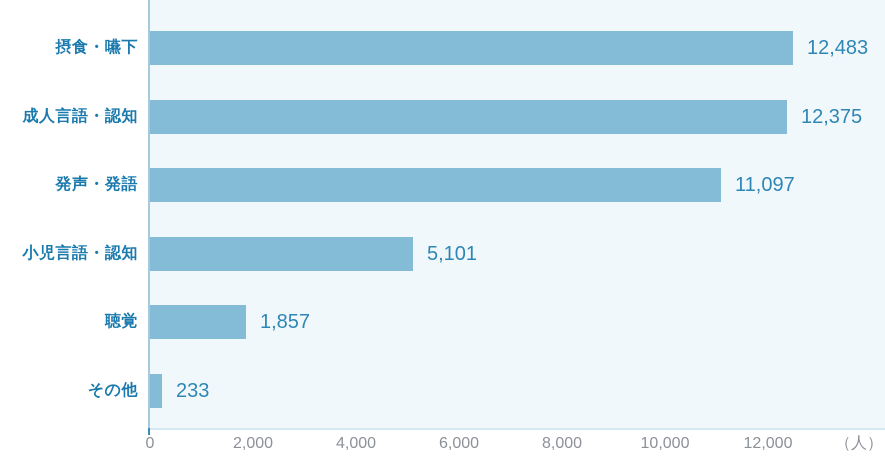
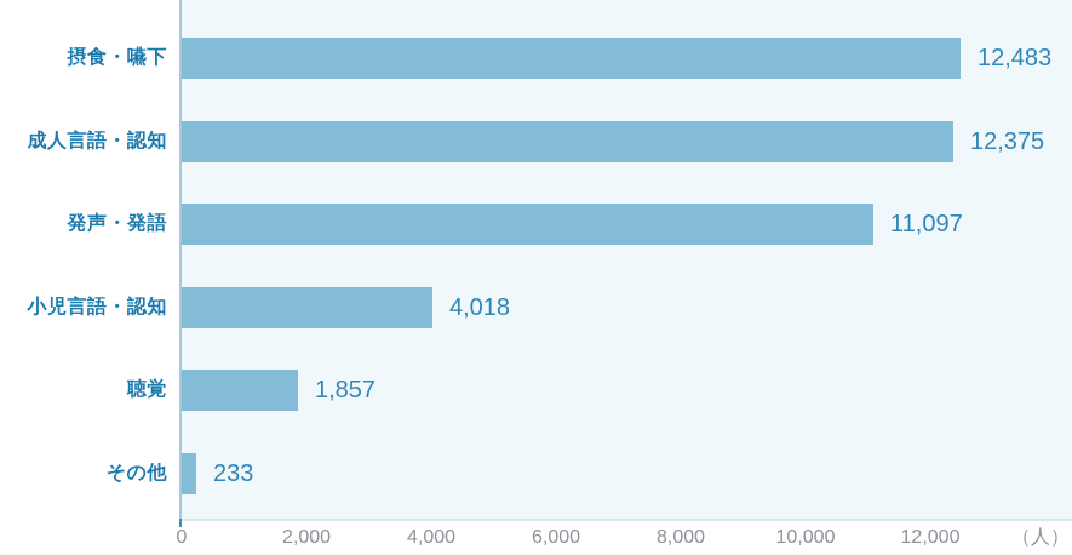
小児言語・認知: 5,101 -> 4,018
